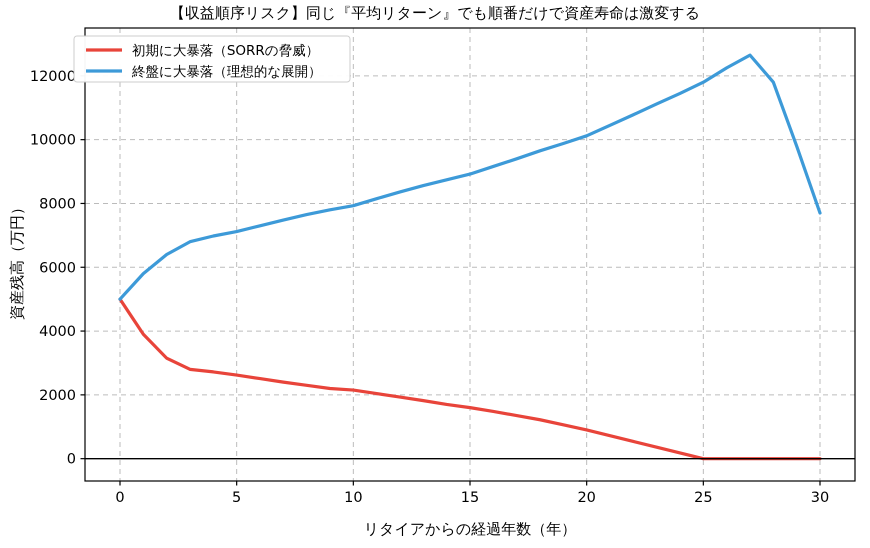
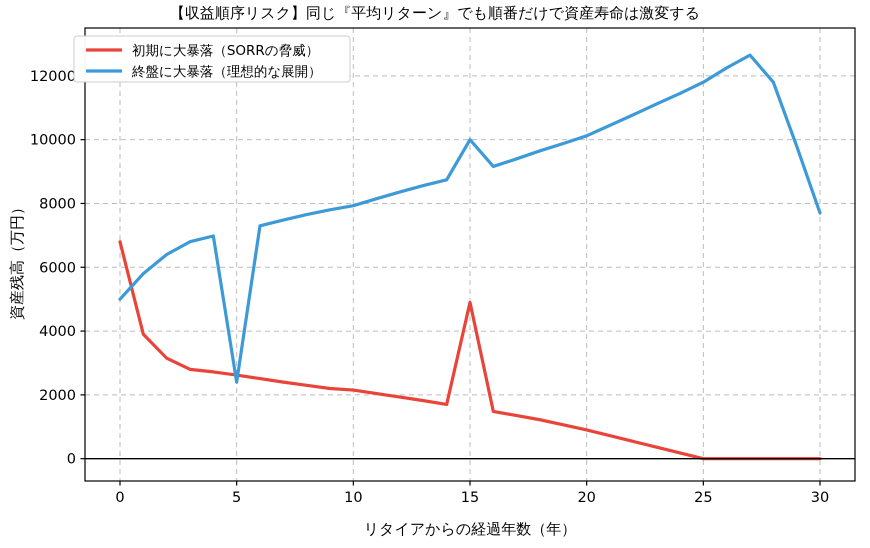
初期に大暴落（SORRの脅威）/0: 5000 -> 6800
終盤に大暴落（理想的な展開）/5: 7100 -> 2400
初期に大暴落（SORRの脅威）/15: 1600 -> 4900
終盤に大暴落（理想的な展開）/15: 8900 -> 10000
